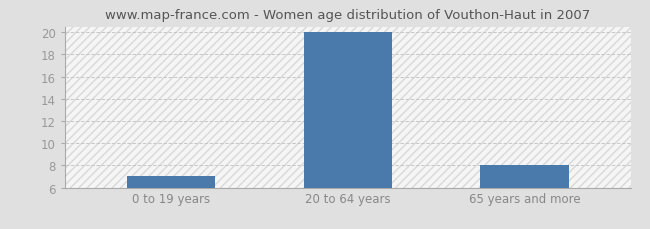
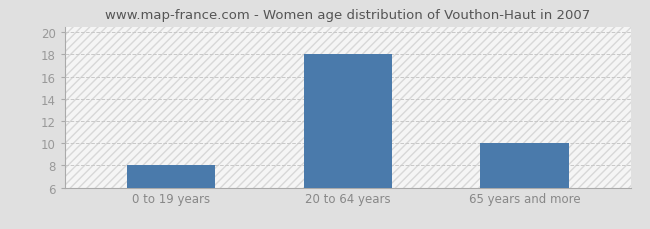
0 to 19 years: 7 -> 8
20 to 64 years: 20 -> 18
65 years and more: 8 -> 10
